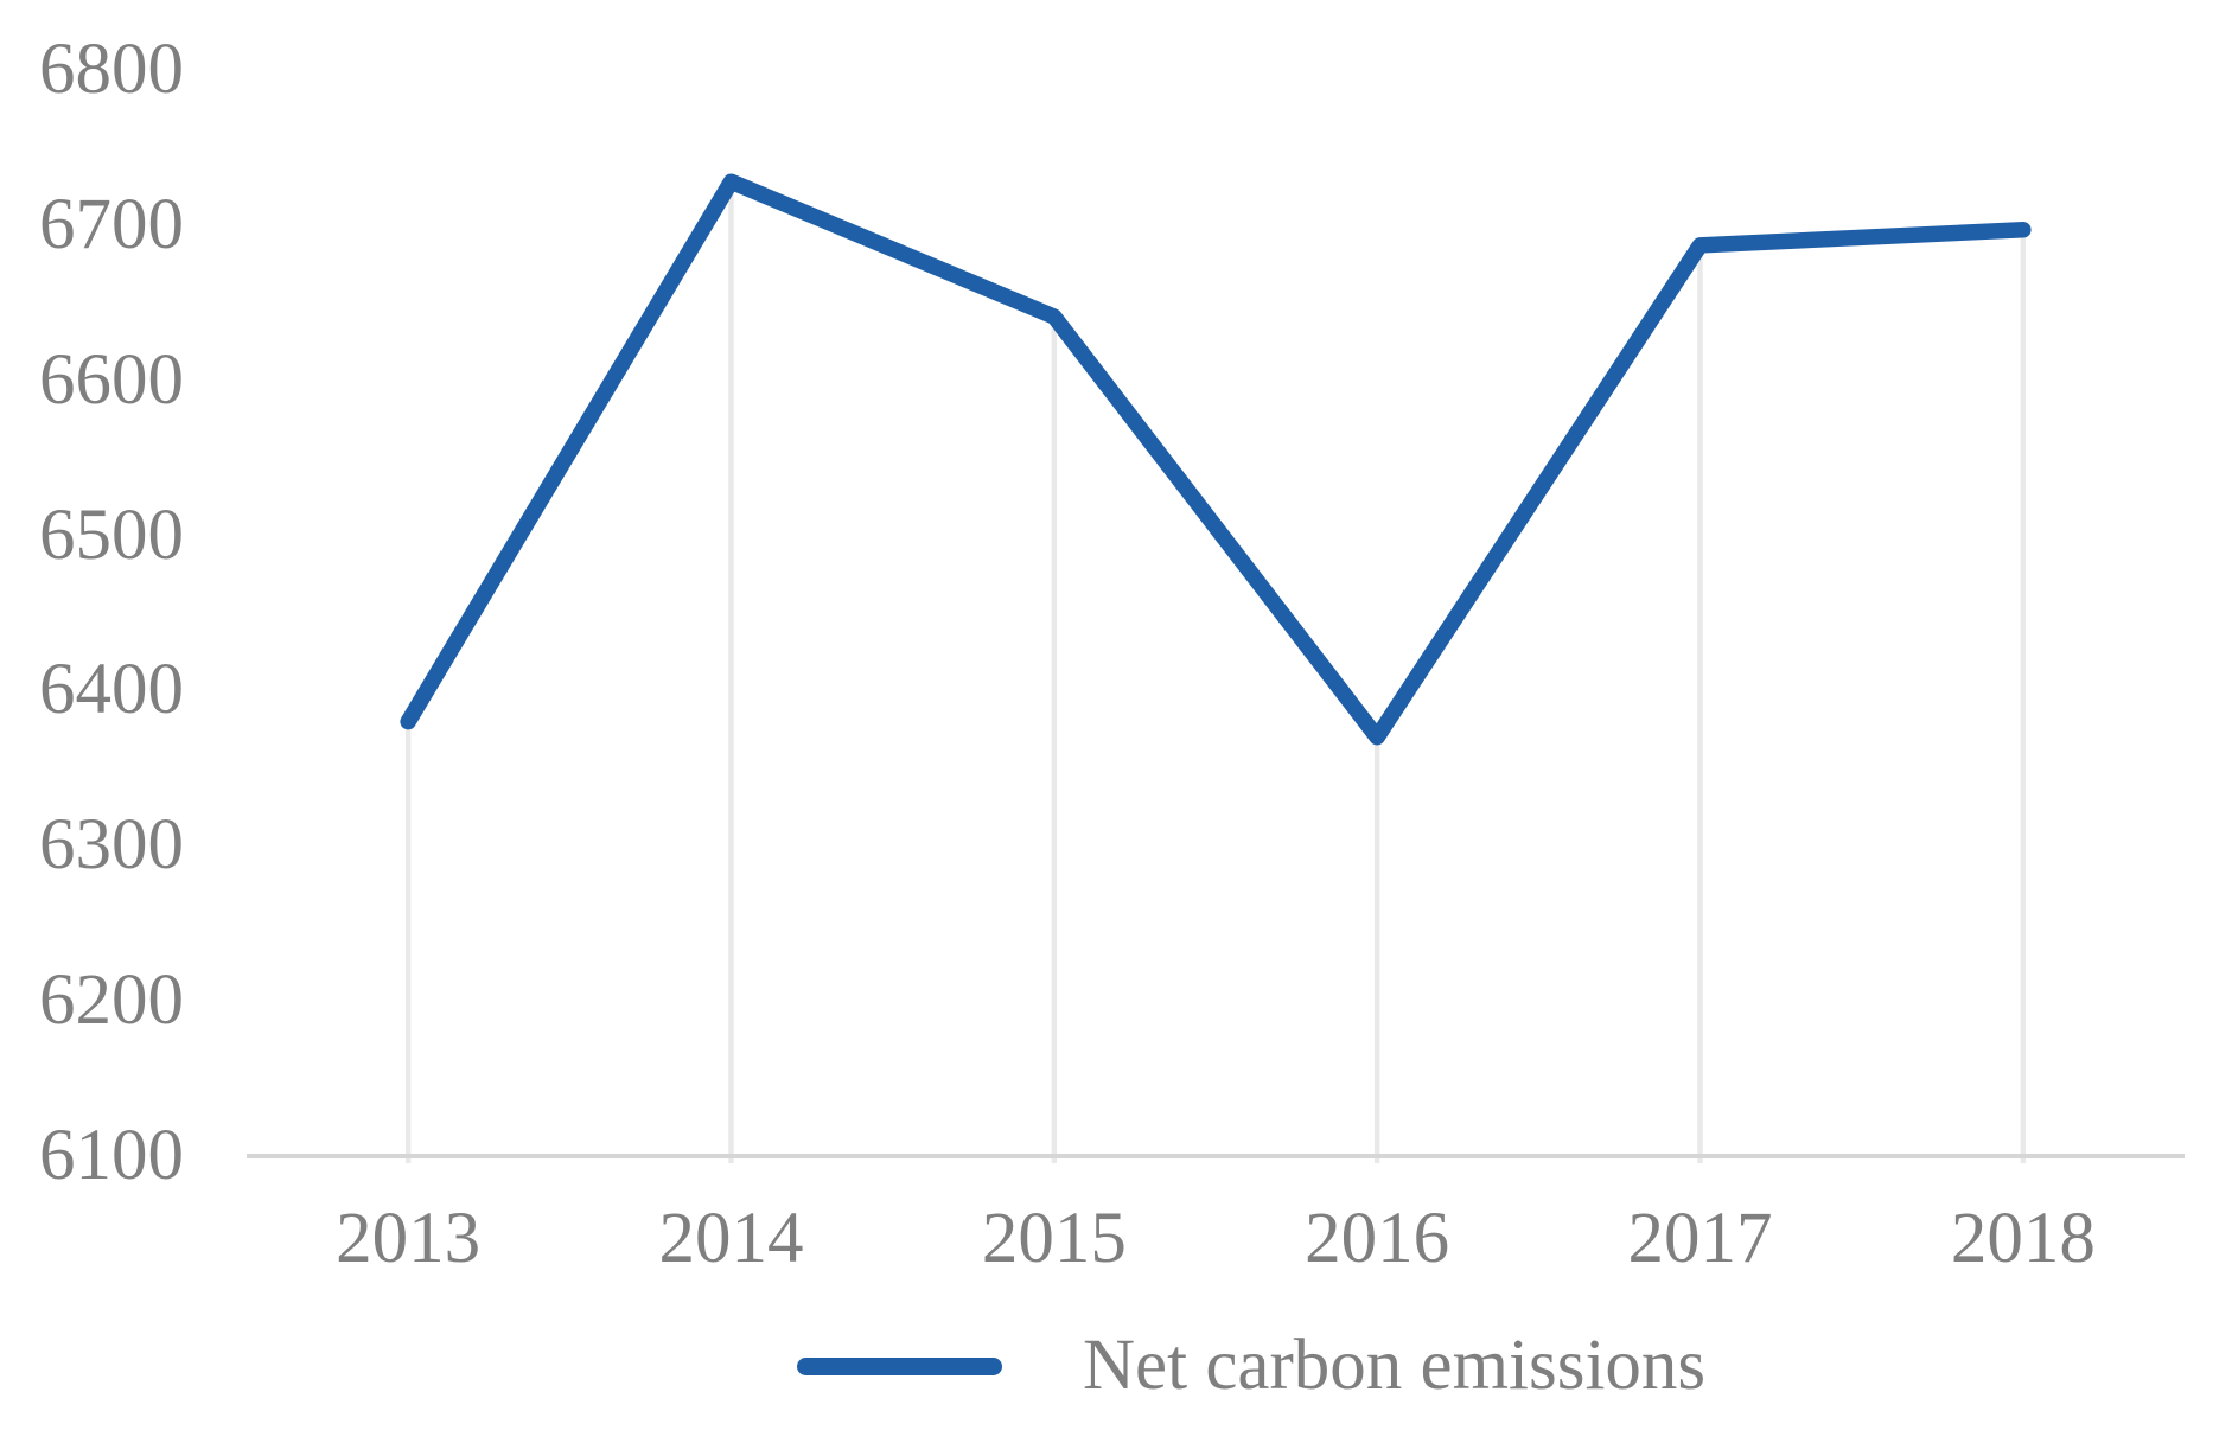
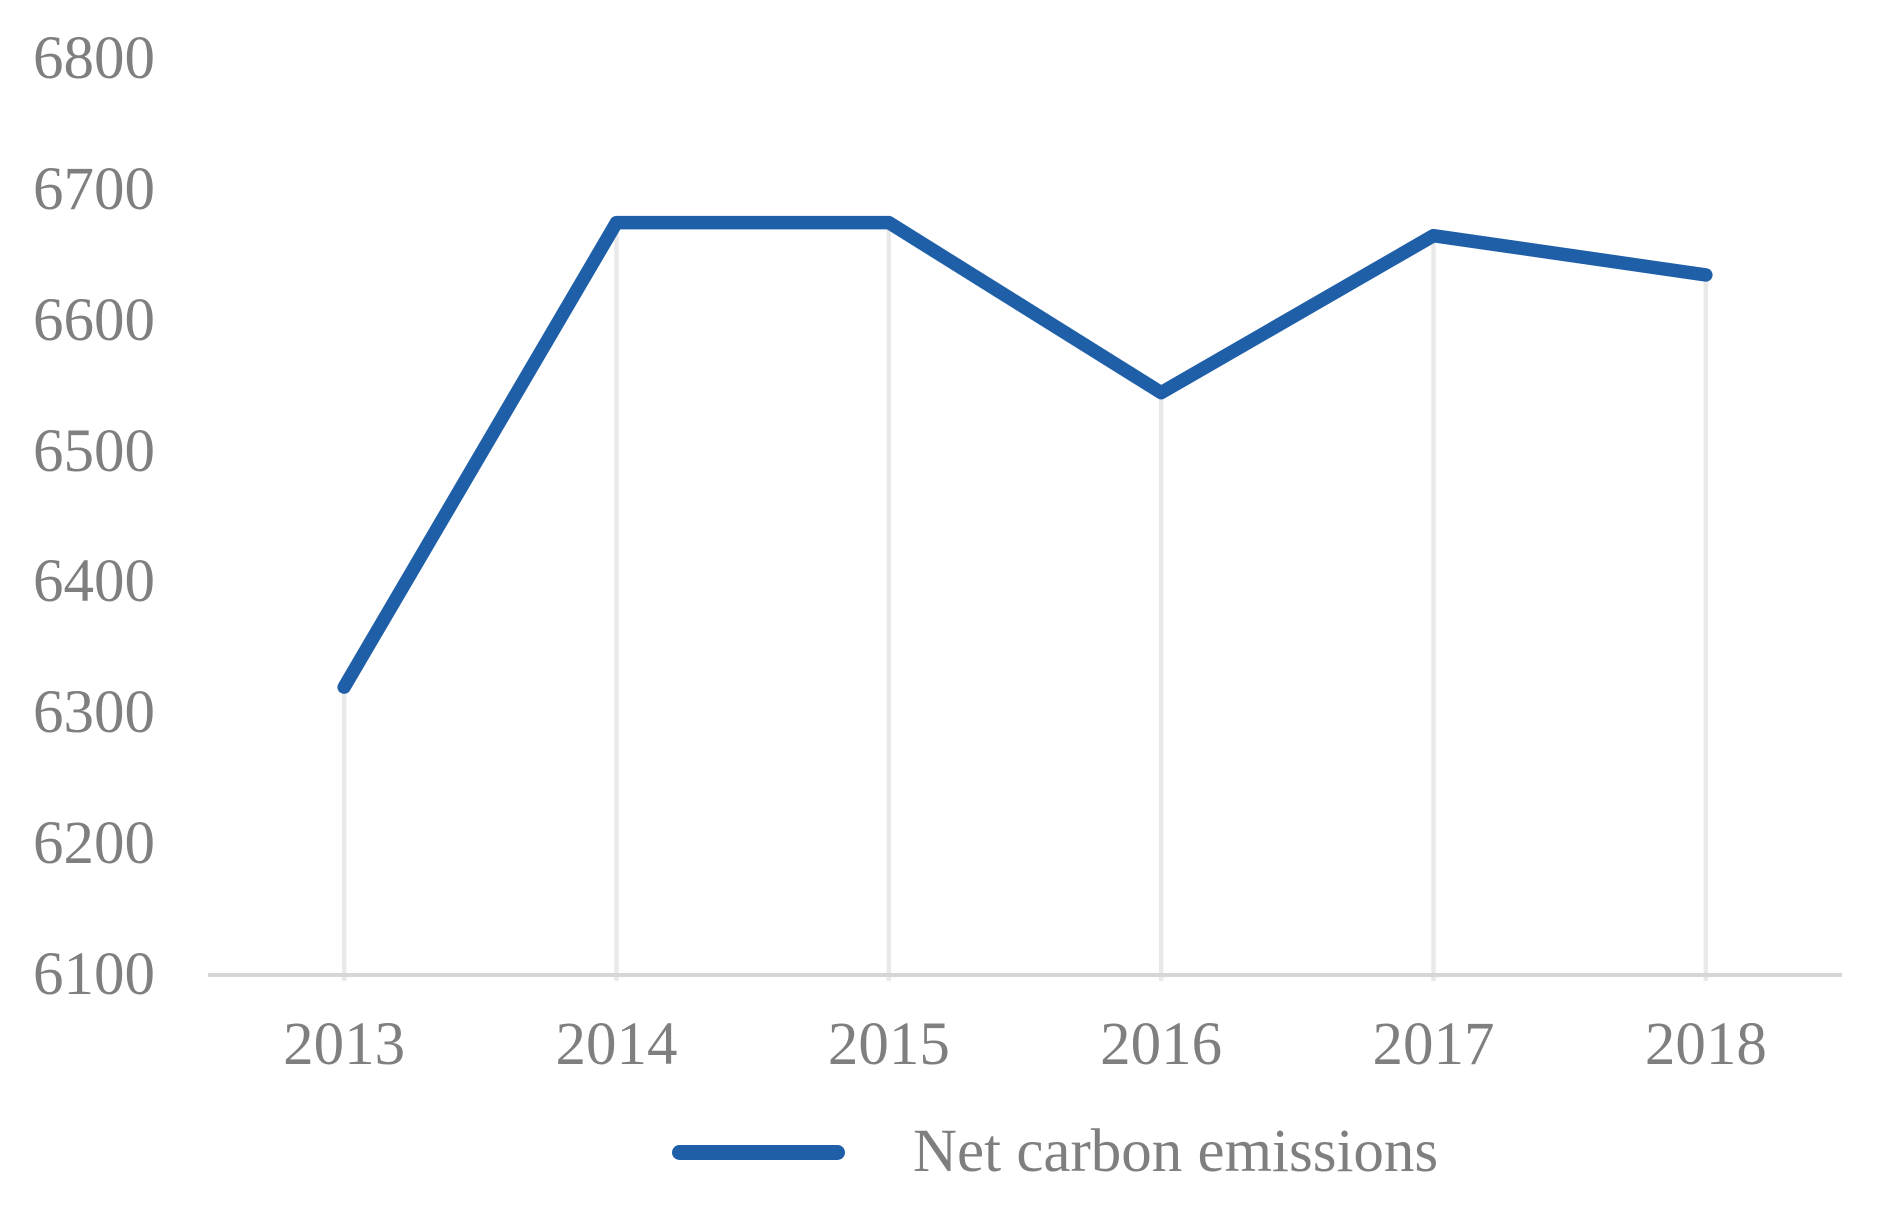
2013: 6380 -> 6320
2014: 6728 -> 6675
2015: 6641 -> 6675
2016: 6370 -> 6545
2017: 6687 -> 6665
2018: 6697 -> 6635
